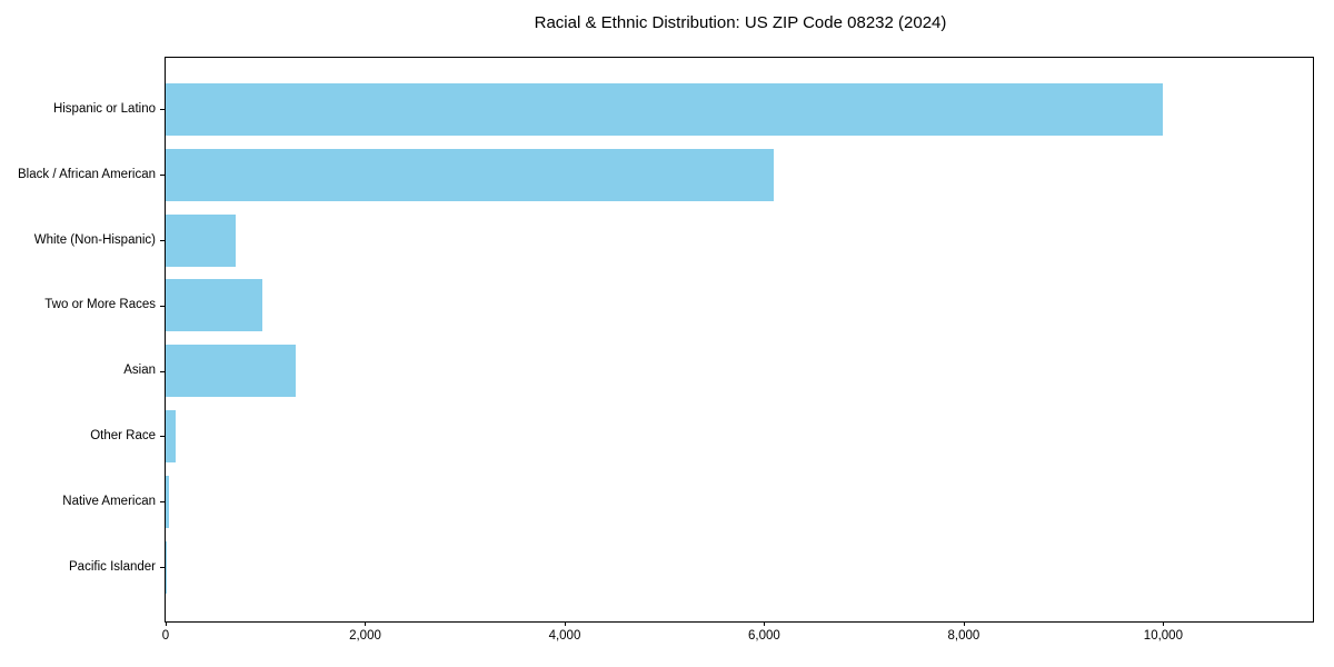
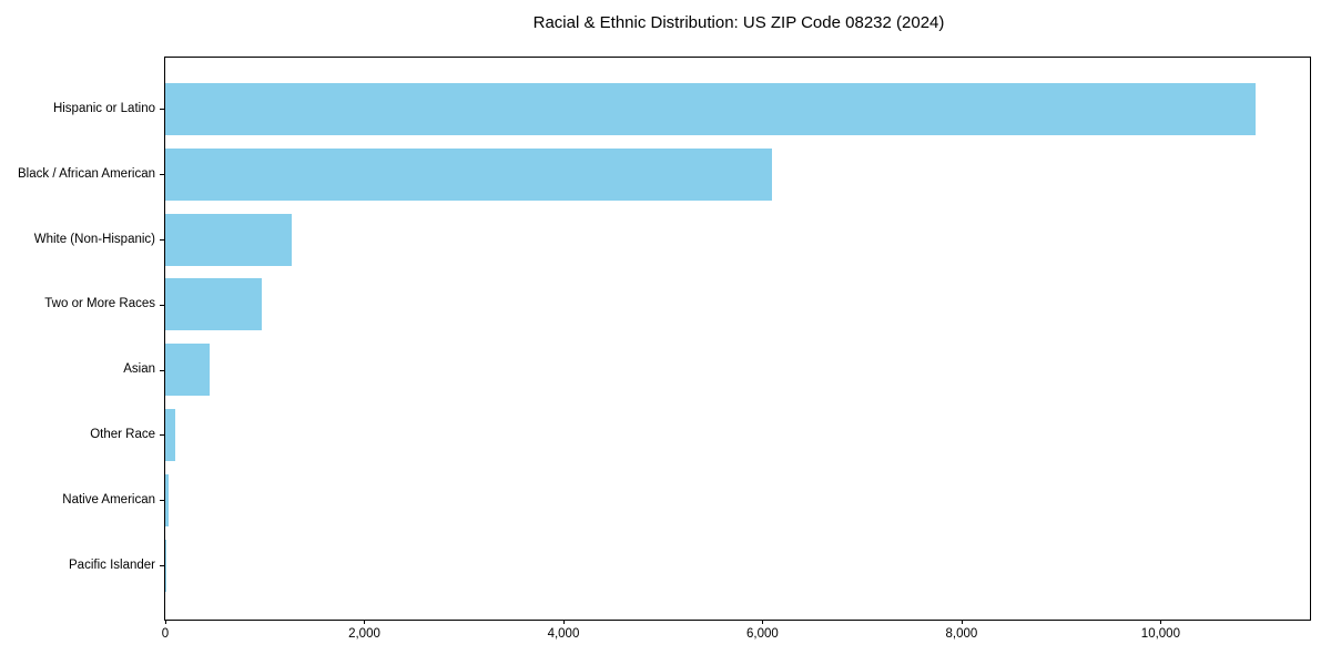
Hispanic or Latino: 10000 -> 11000
White (Non-Hispanic): 700 -> 1300
Asian: 1300 -> 400
